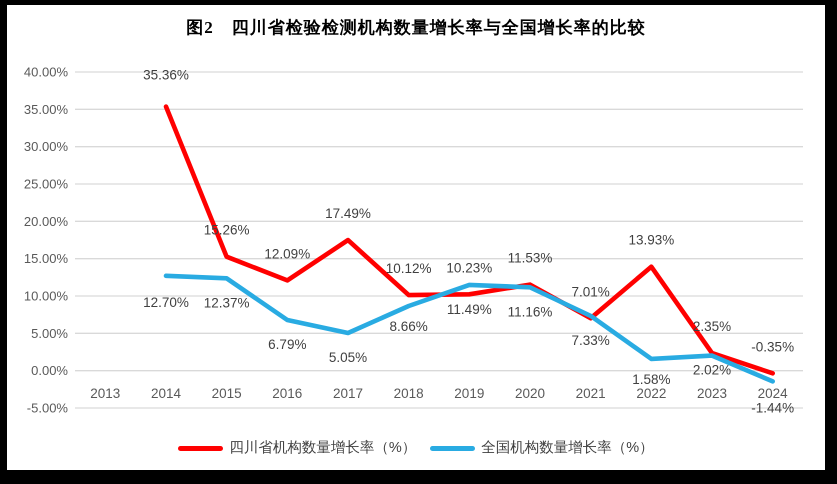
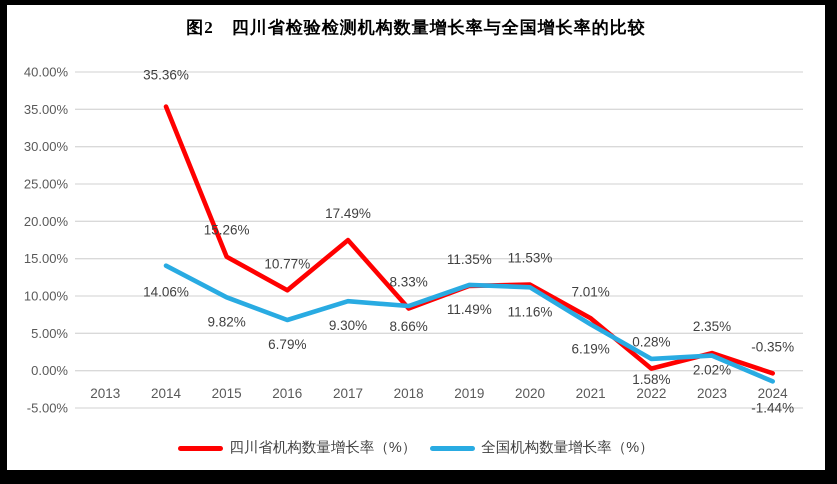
全国机构数量增长率（%）/2014: 12.70% -> 14.06%
全国机构数量增长率（%）/2015: 12.37% -> 9.82%
四川省机构数量增长率（%）/2016: 12.09% -> 10.77%
全国机构数量增长率（%）/2017: 5.05% -> 9.30%
四川省机构数量增长率（%）/2018: 10.12% -> 8.33%
四川省机构数量增长率（%）/2019: 10.23% -> 11.35%
全国机构数量增长率（%）/2021: 7.33% -> 6.19%
四川省机构数量增长率（%）/2022: 13.93% -> 0.28%
